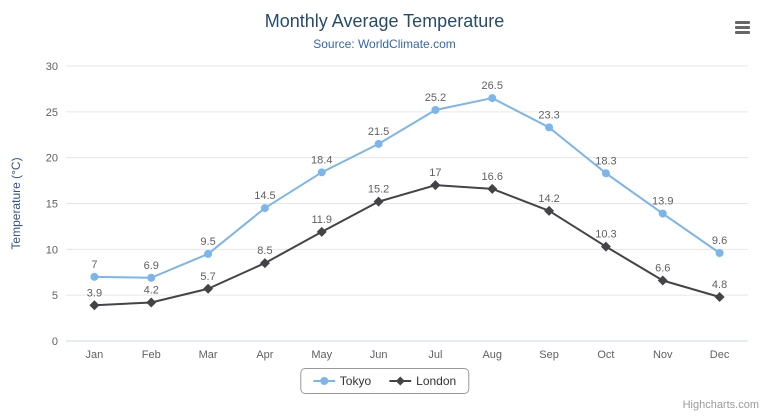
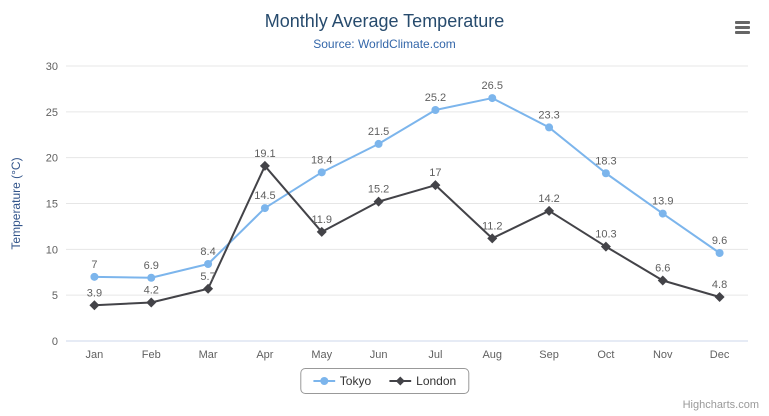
Tokyo/Mar: 9.5 -> 8.4
London/Apr: 8.5 -> 19.1
London/Aug: 16.6 -> 11.2
